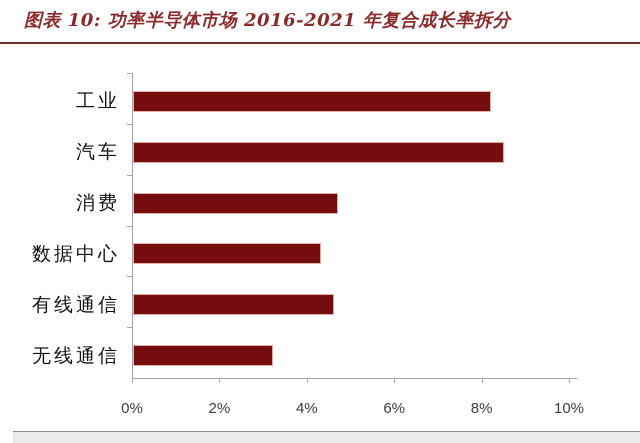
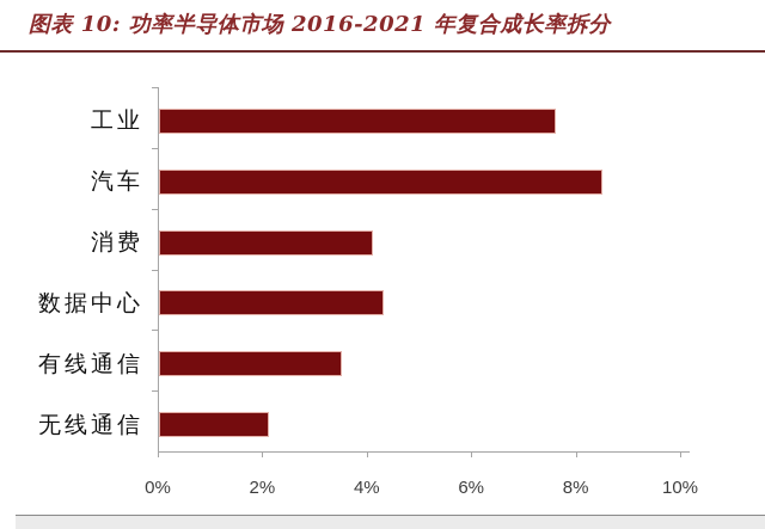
工业: 8.2% -> 7.6%
消费: 4.7% -> 4.1%
有线通信: 4.6% -> 3.5%
无线通信: 3.2% -> 2.1%
